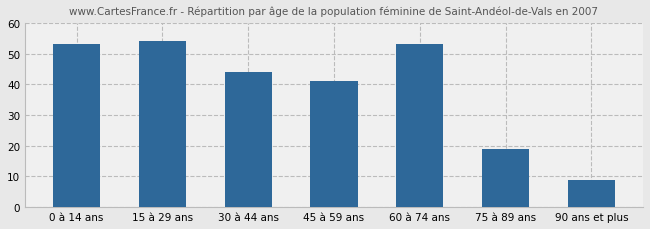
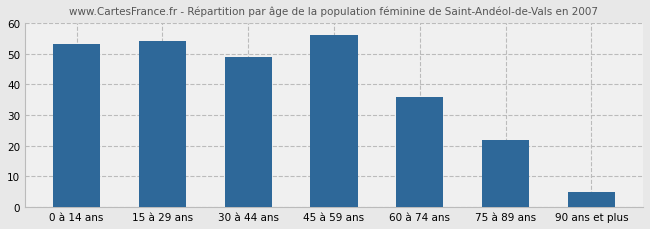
30 à 44 ans: 44 -> 49
45 à 59 ans: 41 -> 56
60 à 74 ans: 53 -> 36
75 à 89 ans: 19 -> 22
90 ans et plus: 9 -> 5
